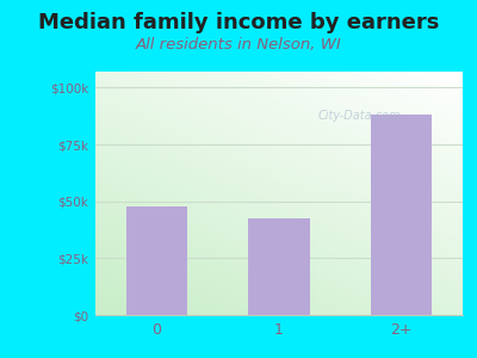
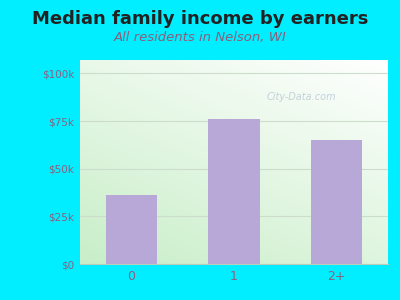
0: $48k -> $36k
1: $42k -> $76k
2+: $88k -> $65k
